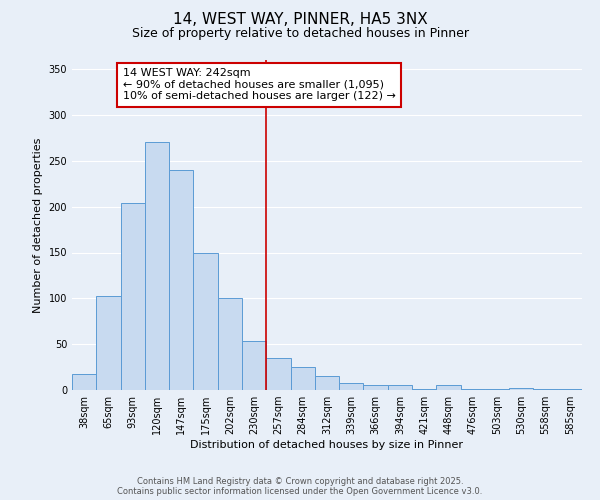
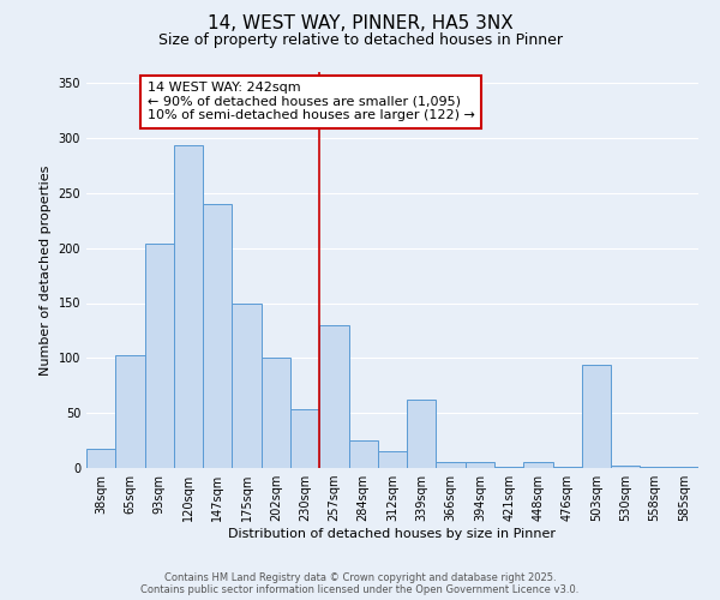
120sqm: 270 -> 294
257sqm: 35 -> 130
339sqm: 8 -> 62
503sqm: 1 -> 94
